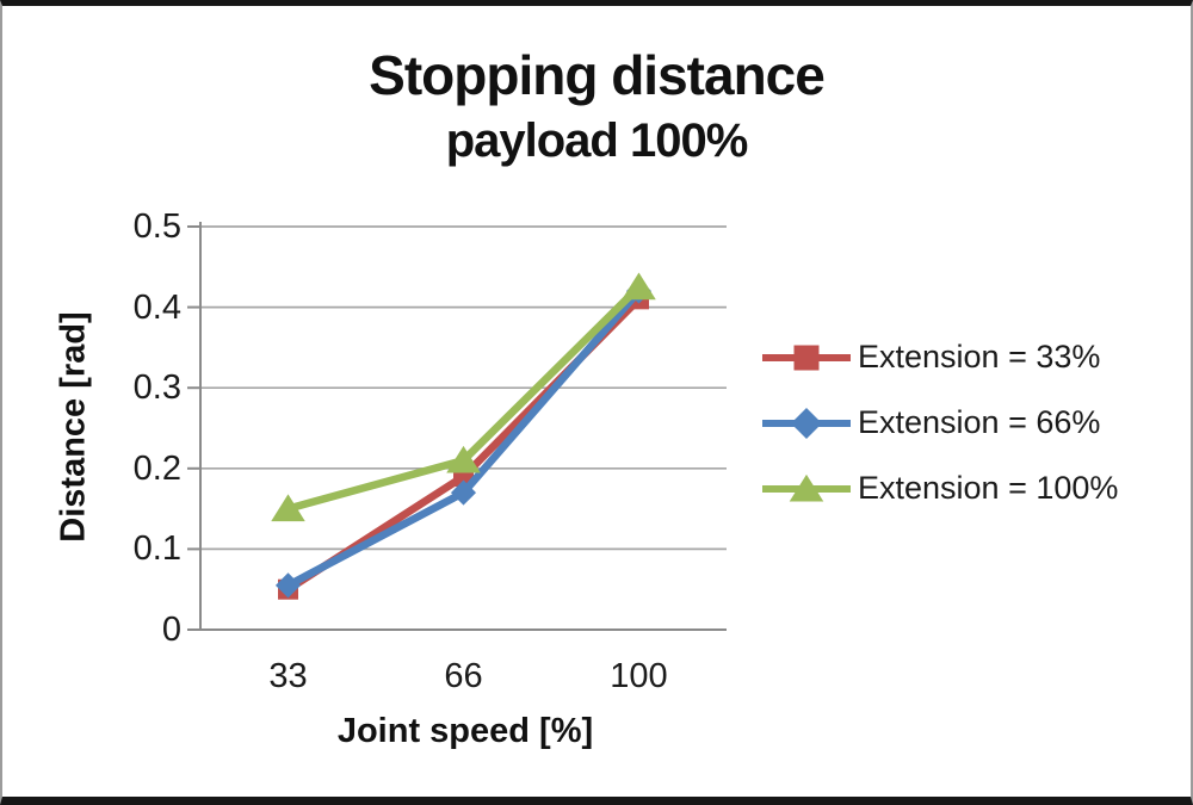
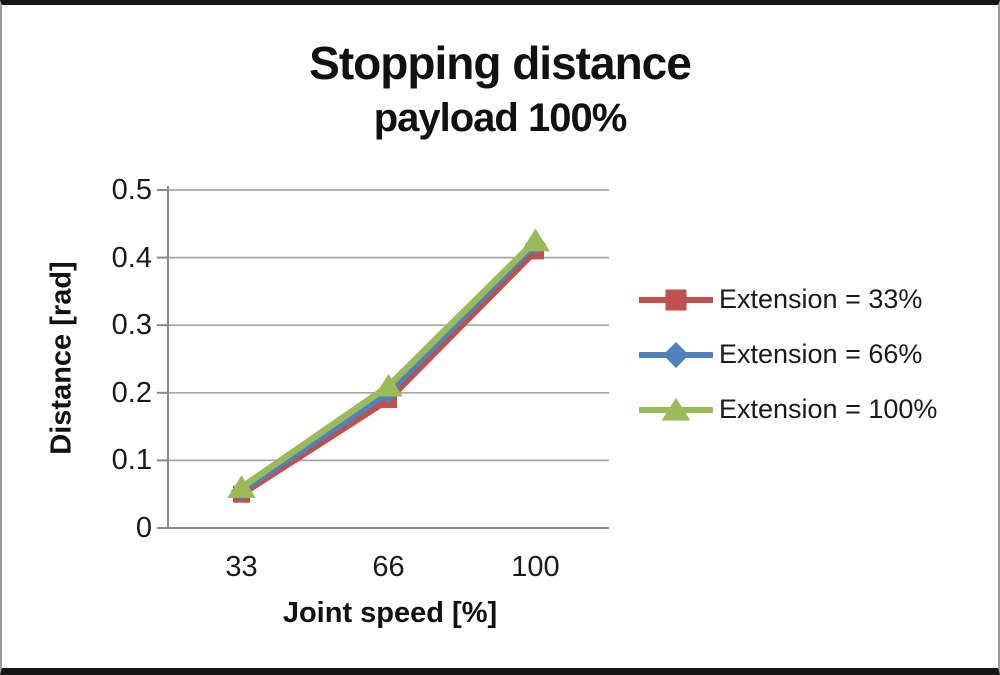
Extension = 100%/33: 0.15 -> 0.06
Extension = 66%/66: 0.17 -> 0.20
